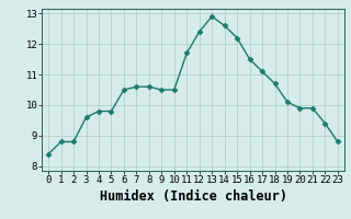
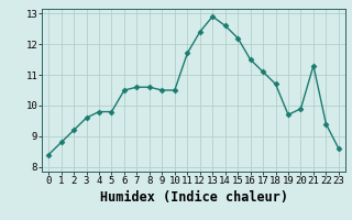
2: 8.8 -> 9.2
19: 10.1 -> 9.7
21: 9.9 -> 11.3
23: 8.8 -> 8.6
